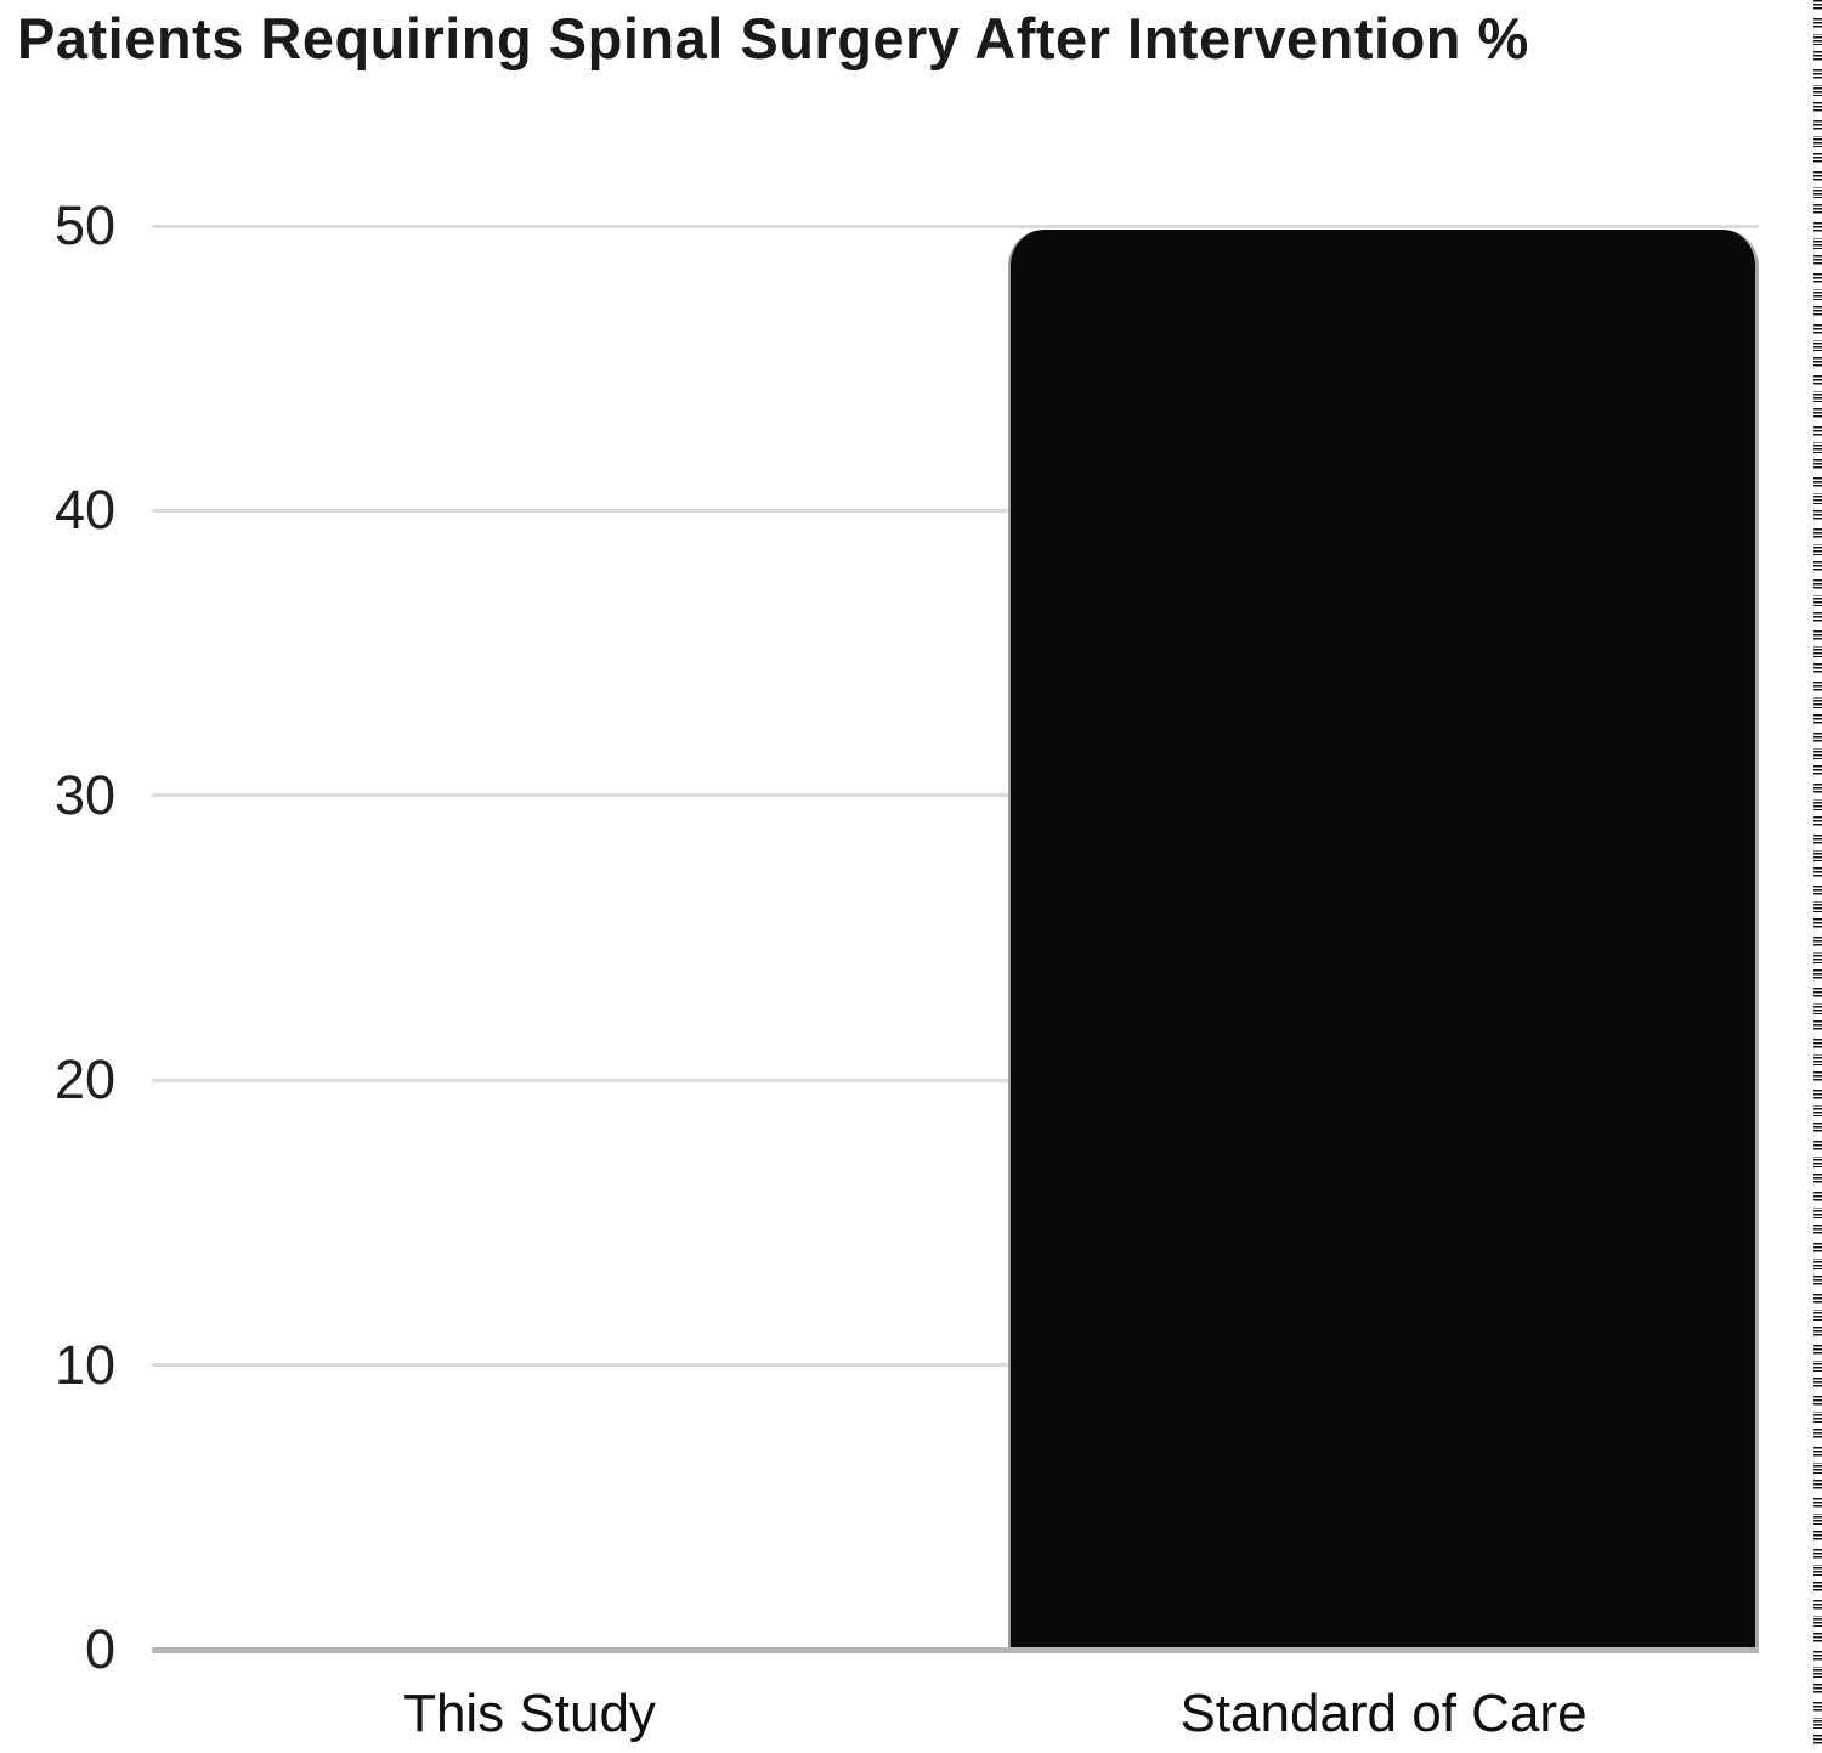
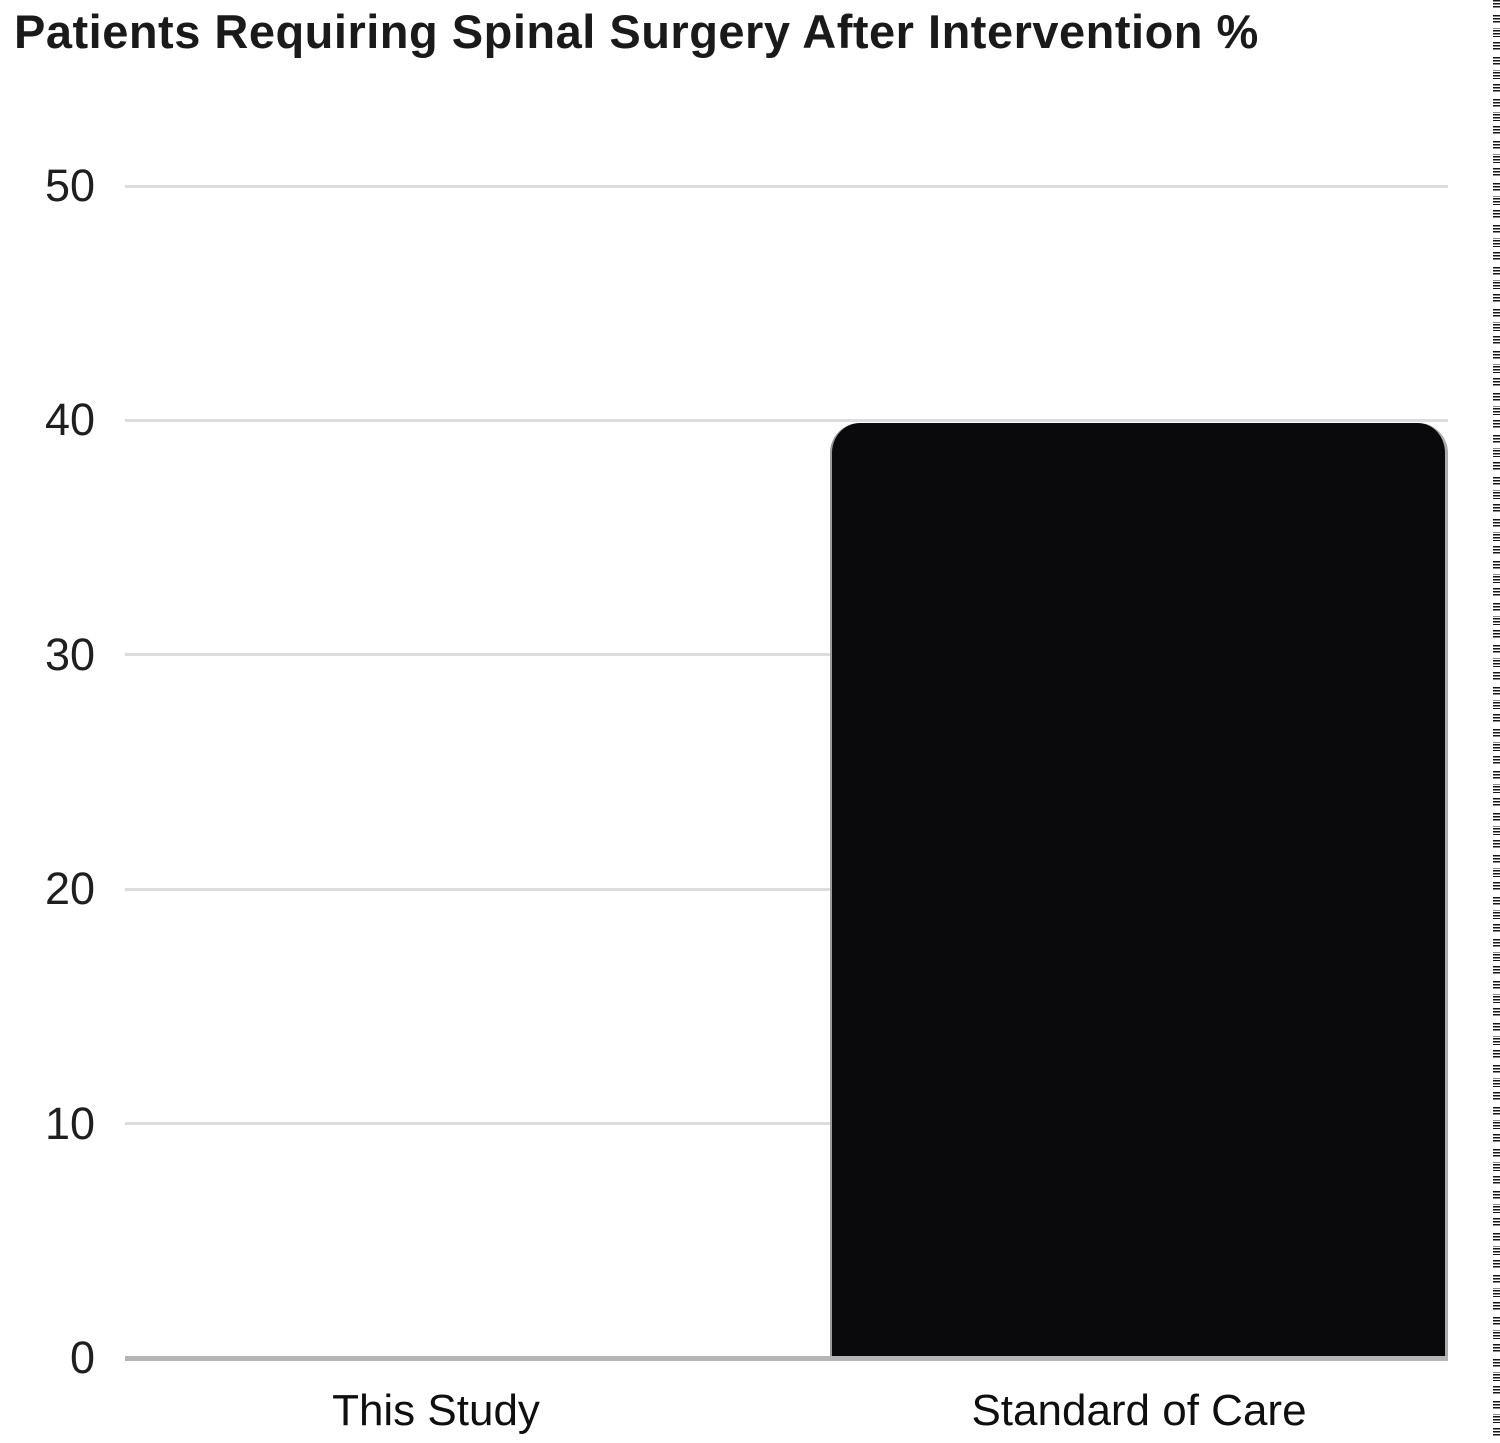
Standard of Care: 50 -> 40
